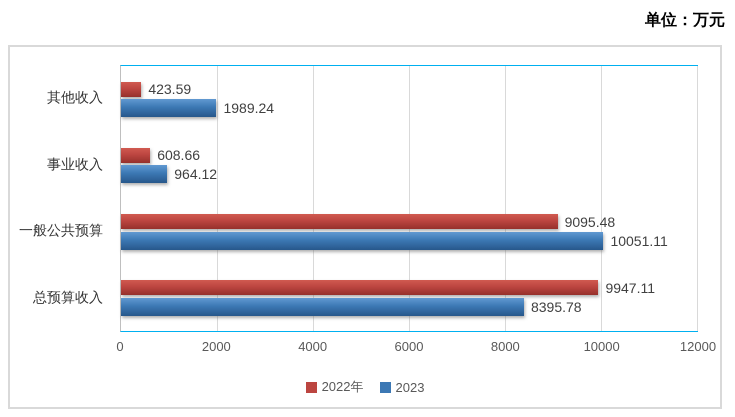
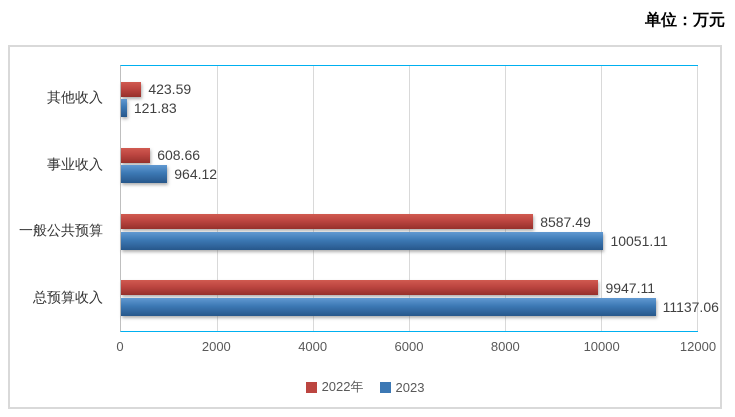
2023/其他收入: 1989.24 -> 121.83
2022年/一般公共预算: 9095.48 -> 8587.49
2023/总预算收入: 8395.78 -> 11137.06
